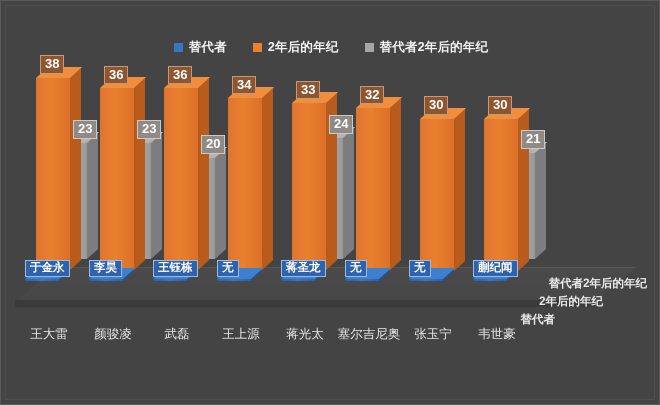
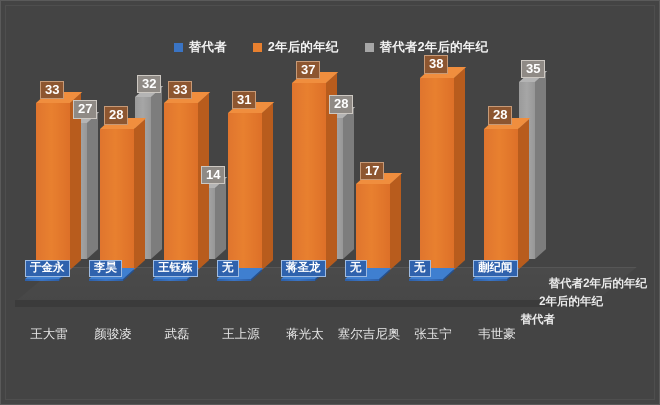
2年后的年纪/王大雷: 38 -> 33
替代者2年后的年纪/王大雷: 23 -> 27
2年后的年纪/颜骏凌: 36 -> 28
替代者2年后的年纪/颜骏凌: 23 -> 32
2年后的年纪/武磊: 36 -> 33
替代者2年后的年纪/武磊: 20 -> 14
2年后的年纪/王上源: 34 -> 31
2年后的年纪/蒋光太: 33 -> 37
替代者2年后的年纪/蒋光太: 24 -> 28
2年后的年纪/塞尔吉尼奥: 32 -> 17
2年后的年纪/张玉宁: 30 -> 38
2年后的年纪/韦世豪: 30 -> 28
替代者2年后的年纪/韦世豪: 21 -> 35
